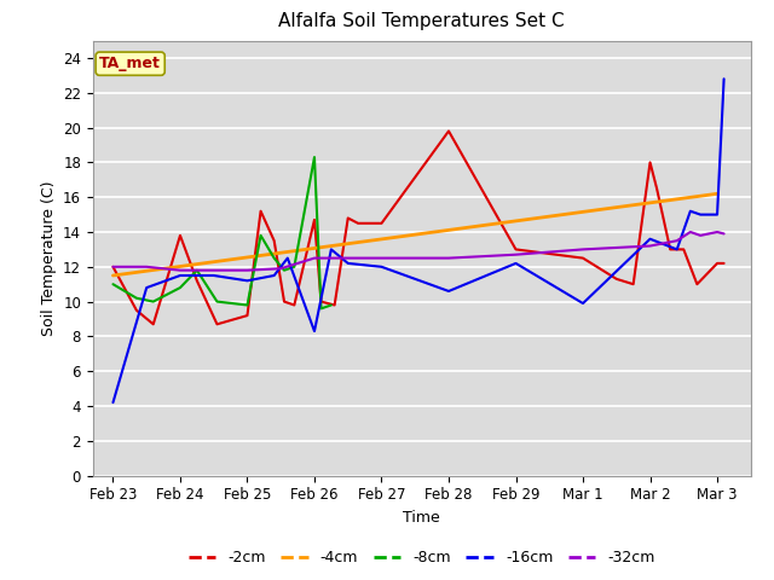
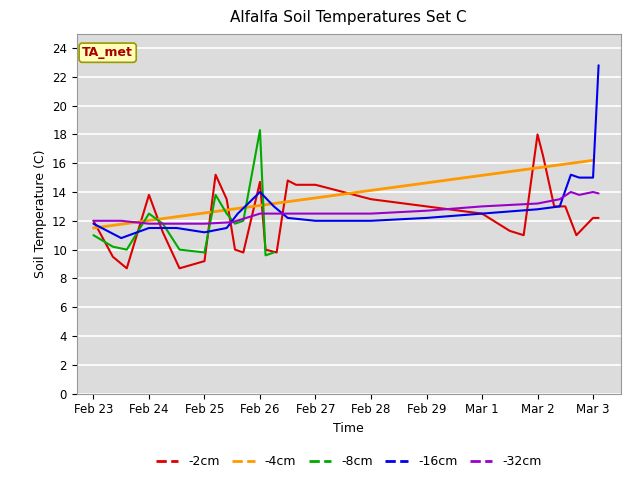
-16cm/Feb 23: 4.2 -> 11.8
-8cm/Feb 24: 10.8 -> 12.5
-16cm/Feb 26: 8.3 -> 14.0
-2cm/Feb 28: 19.8 -> 13.5
-16cm/Feb 28: 10.6 -> 12.0
-16cm/Mar 1: 9.9 -> 12.5
-16cm/Mar 2: 13.6 -> 12.8
